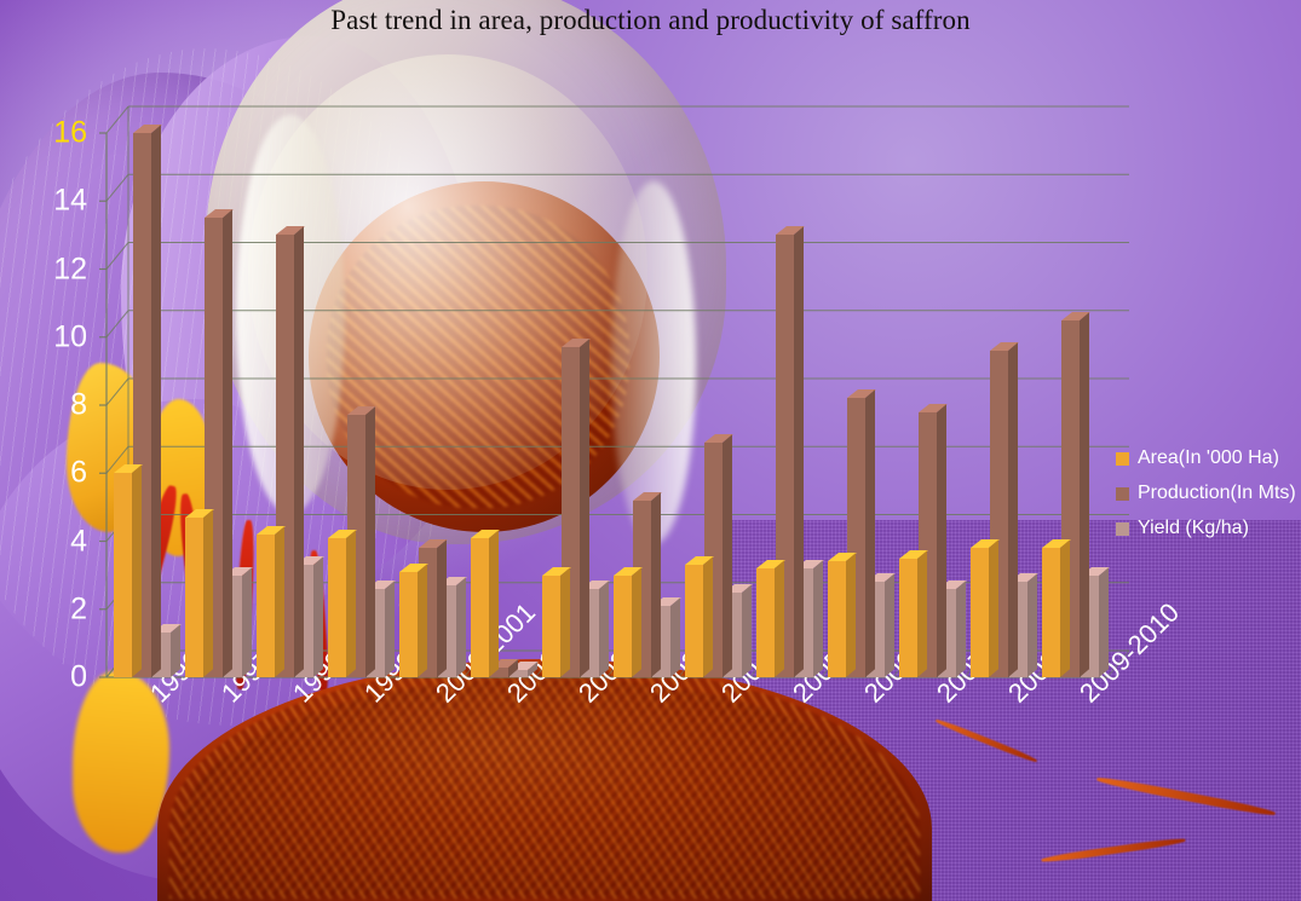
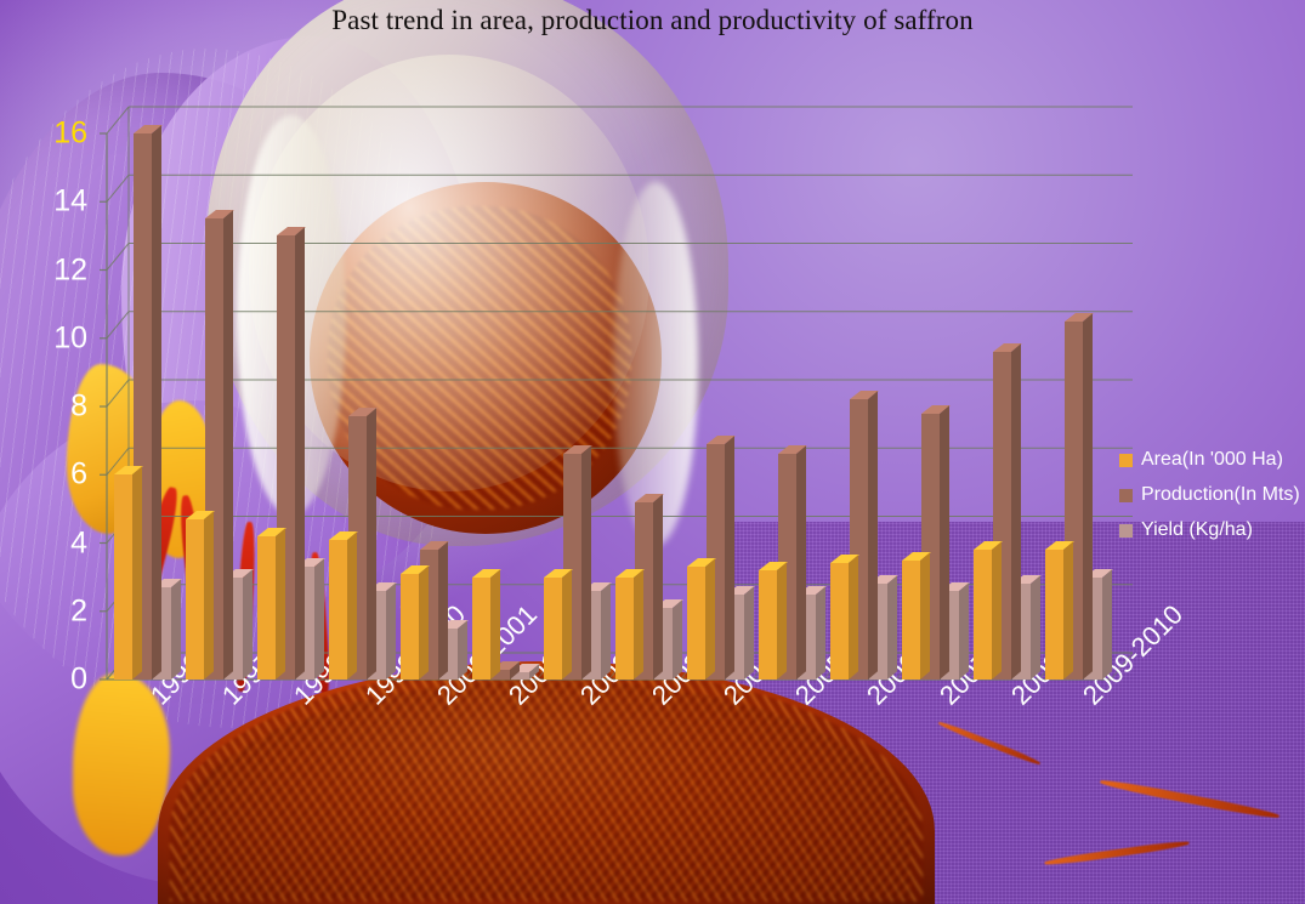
Yield (Kg/ha)/1996-97: 1.3 -> 2.7
Yield (Kg/ha)/2000-2001: 2.7 -> 1.5
Area(In '000 Ha)/2001-2002: 4.1 -> 3.0
Production(In Mts)/2002-03: 9.7 -> 6.6
Production(In Mts)/2005-06: 13.0 -> 6.6
Yield (Kg/ha)/2005-06: 3.2 -> 2.5
